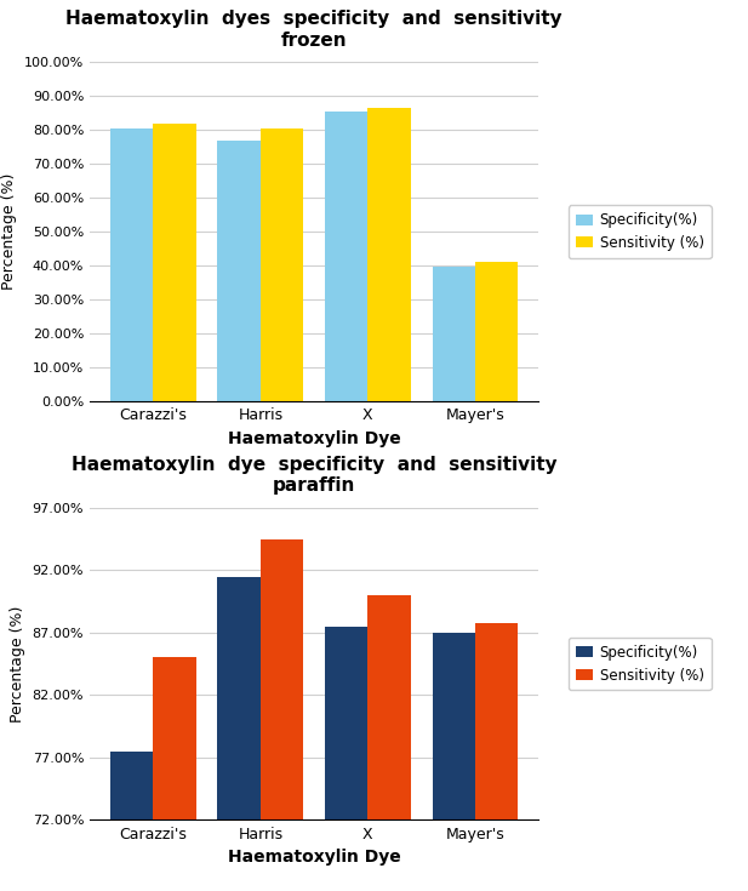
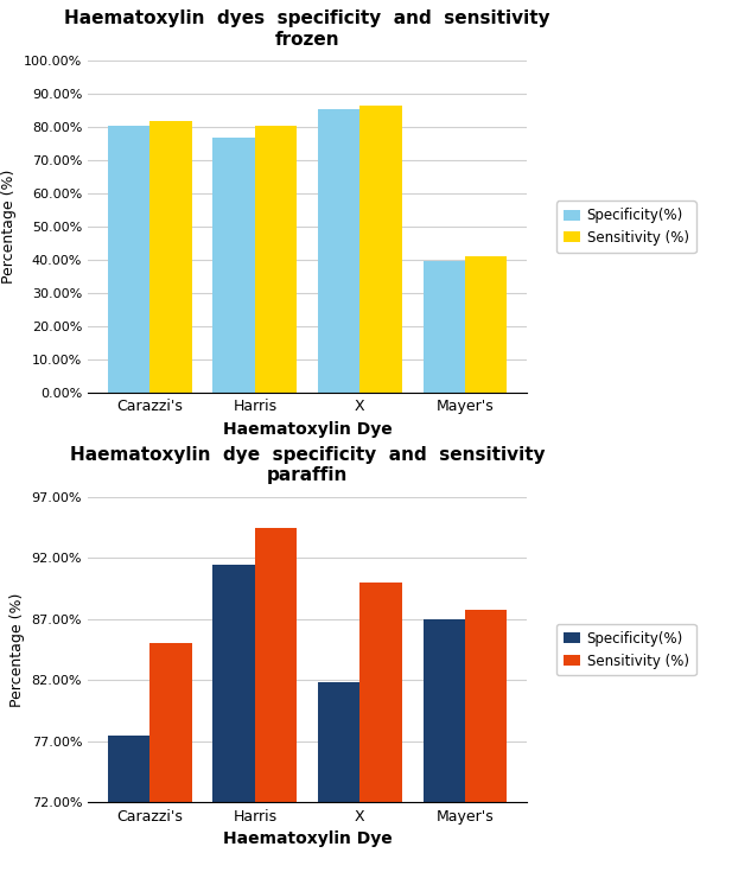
Haematoxylin dye specificity and sensitivity paraffin/Specificity(%)/X: 87.5% -> 81.8%
